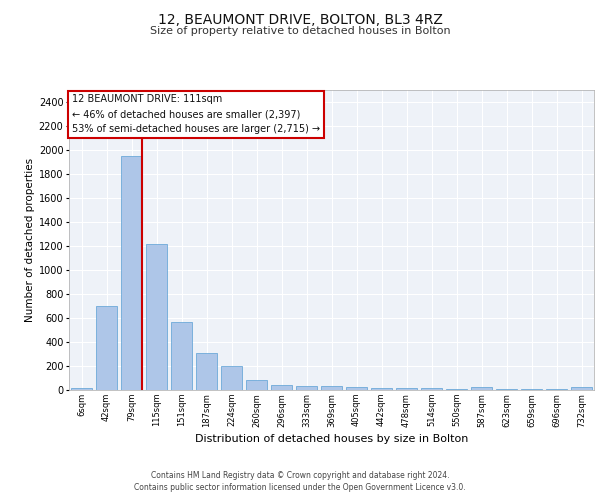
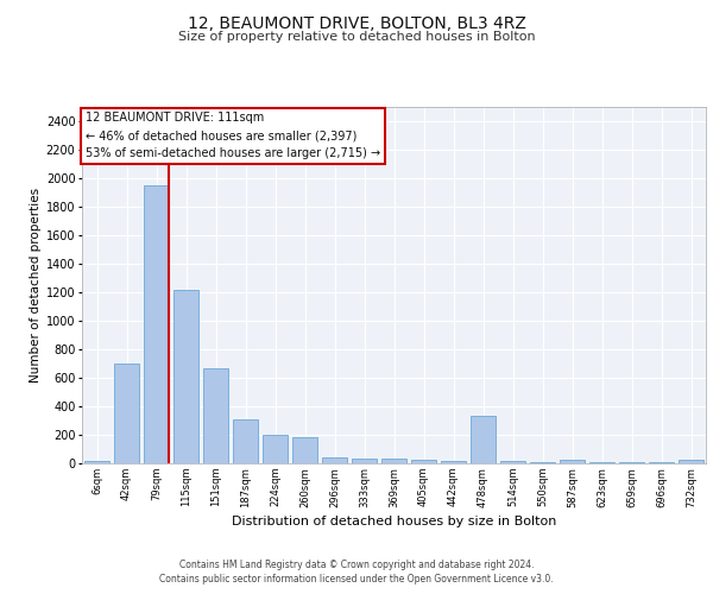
151sqm: 570 -> 670
260sqm: 80 -> 180
478sqm: 20 -> 330
